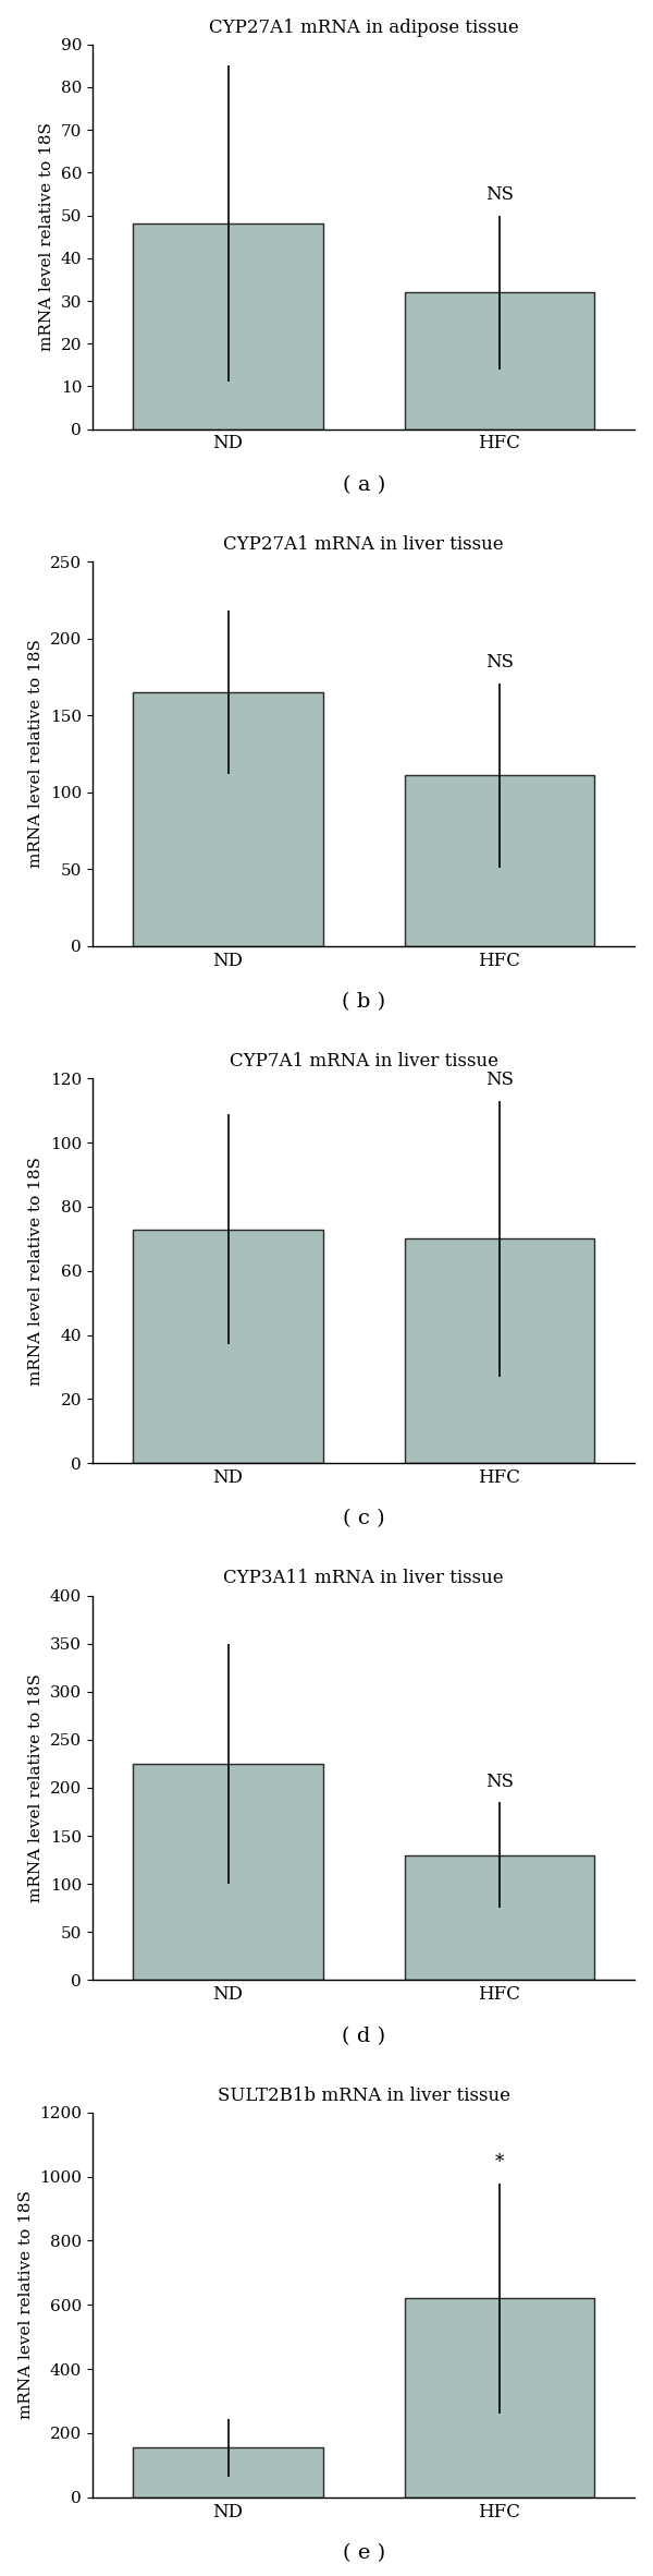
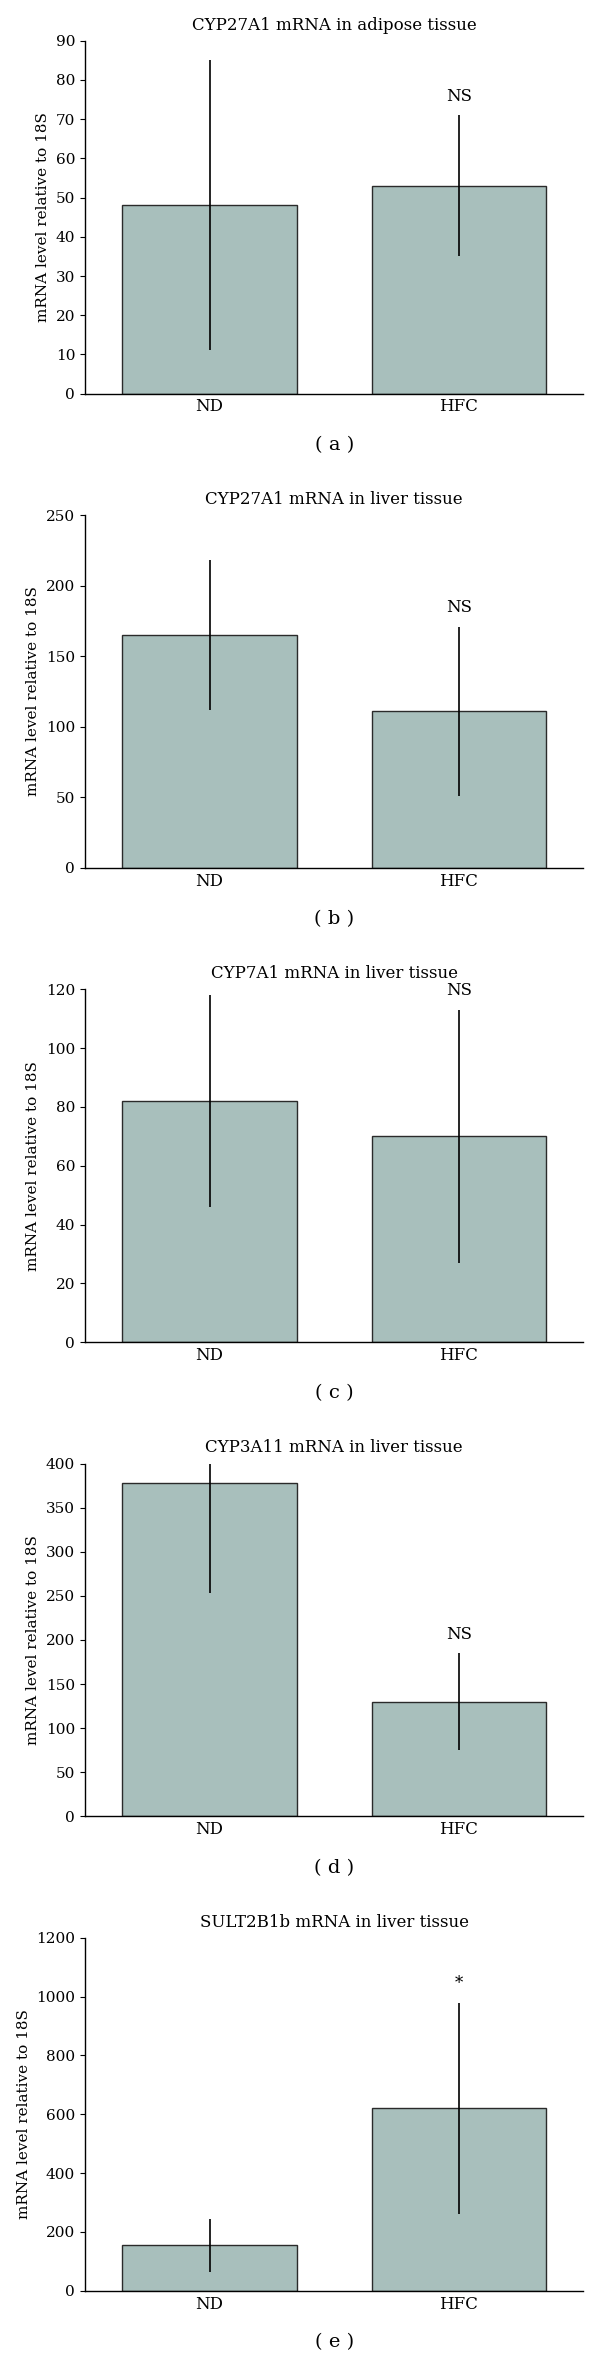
CYP27A1 mRNA in adipose tissue/HFC: 32 -> 53
CYP7A1 mRNA in liver tissue/ND: 73 -> 82
CYP3A11 mRNA in liver tissue/ND: 225 -> 378
